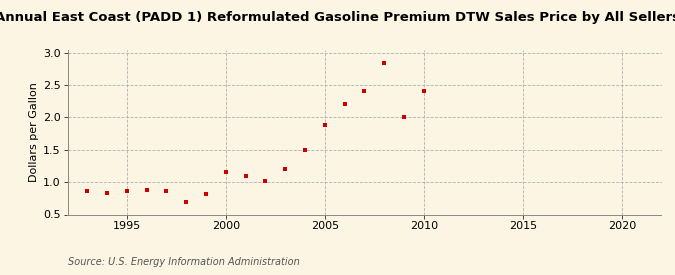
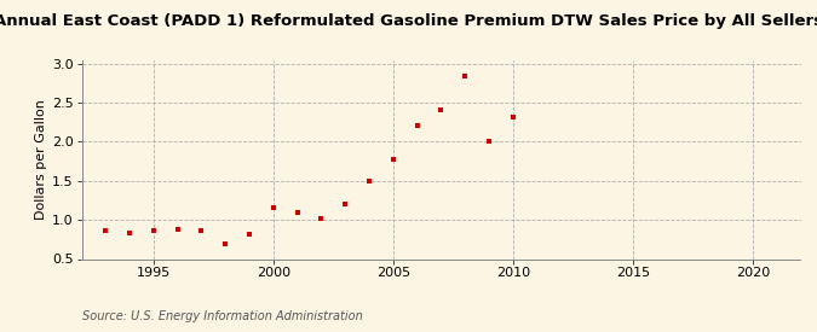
2005: 1.88 -> 1.78
2010: 2.41 -> 2.32
